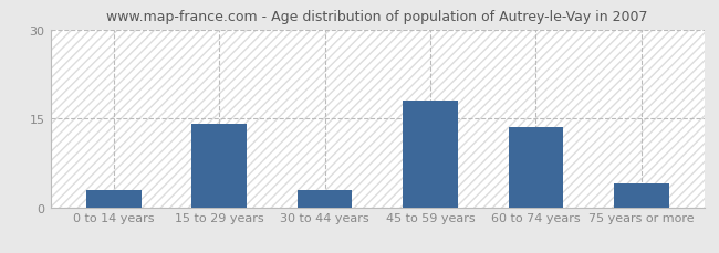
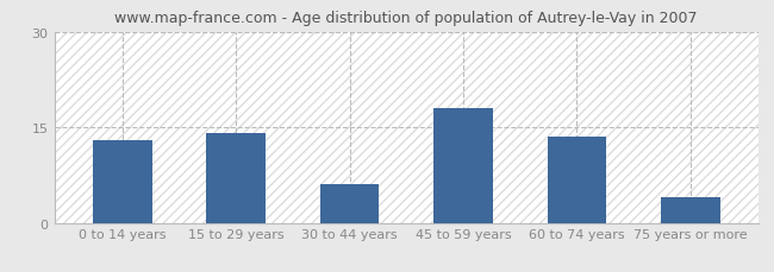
0 to 14 years: 3.0 -> 13.0
30 to 44 years: 3.0 -> 6.0
